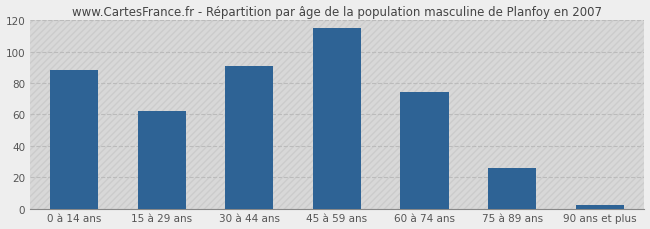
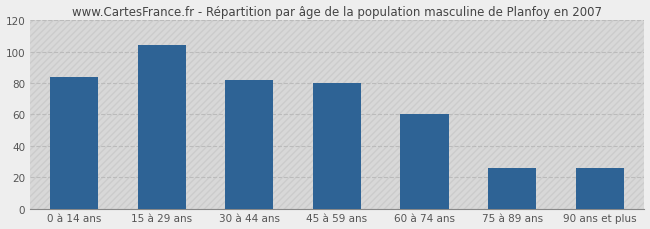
0 à 14 ans: 88 -> 84
15 à 29 ans: 62 -> 104
30 à 44 ans: 91 -> 82
45 à 59 ans: 115 -> 80
60 à 74 ans: 74 -> 60
90 ans et plus: 2 -> 26
